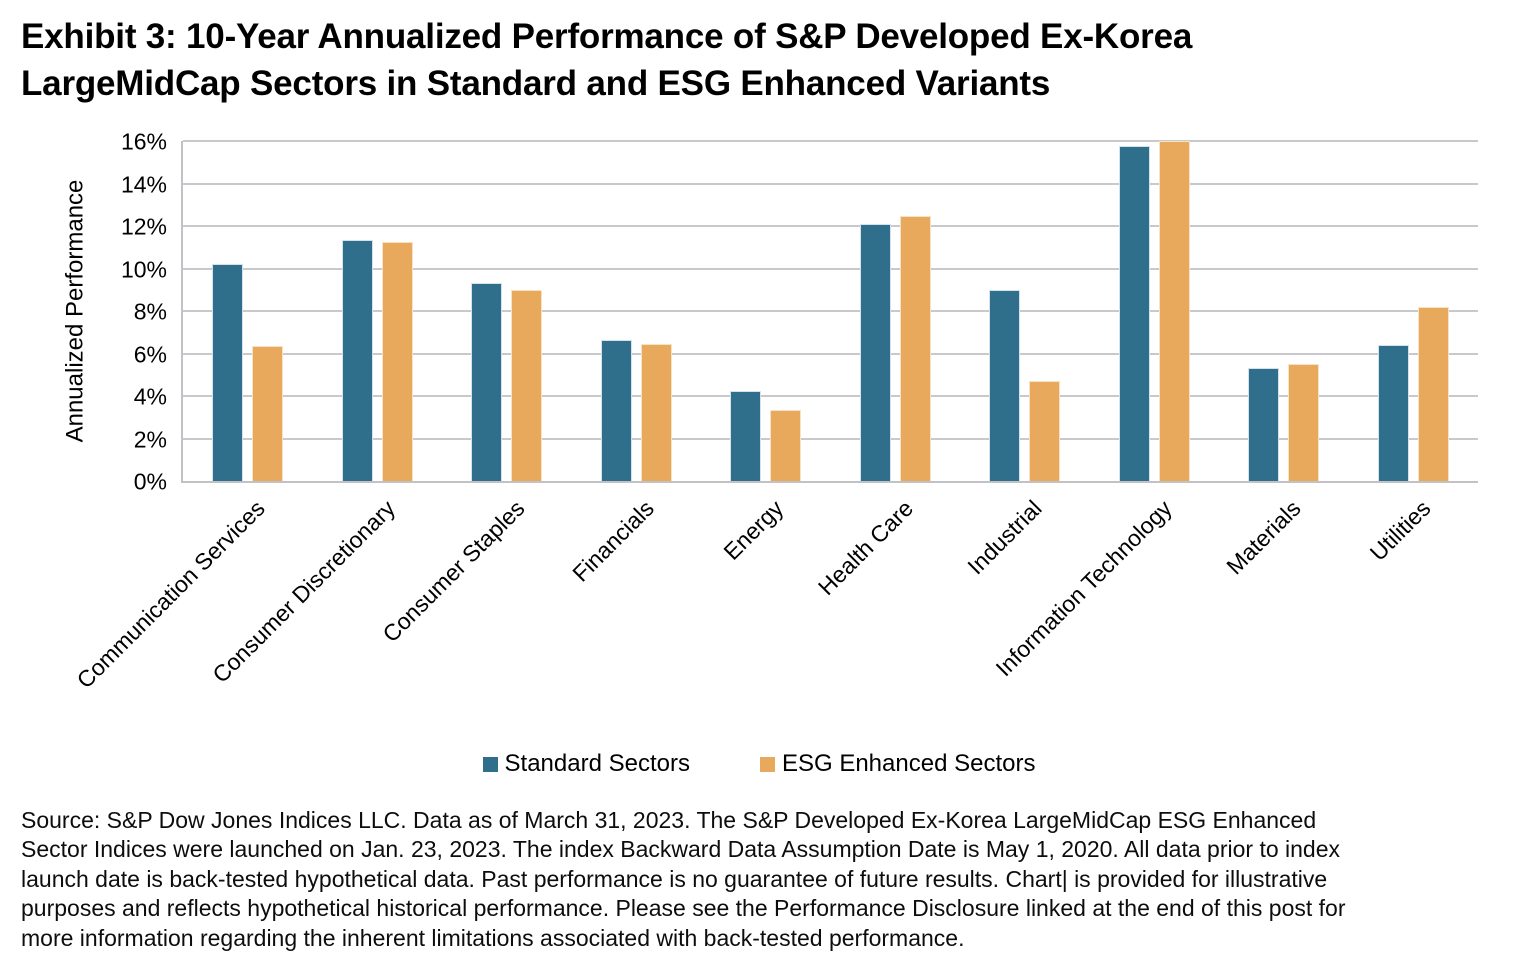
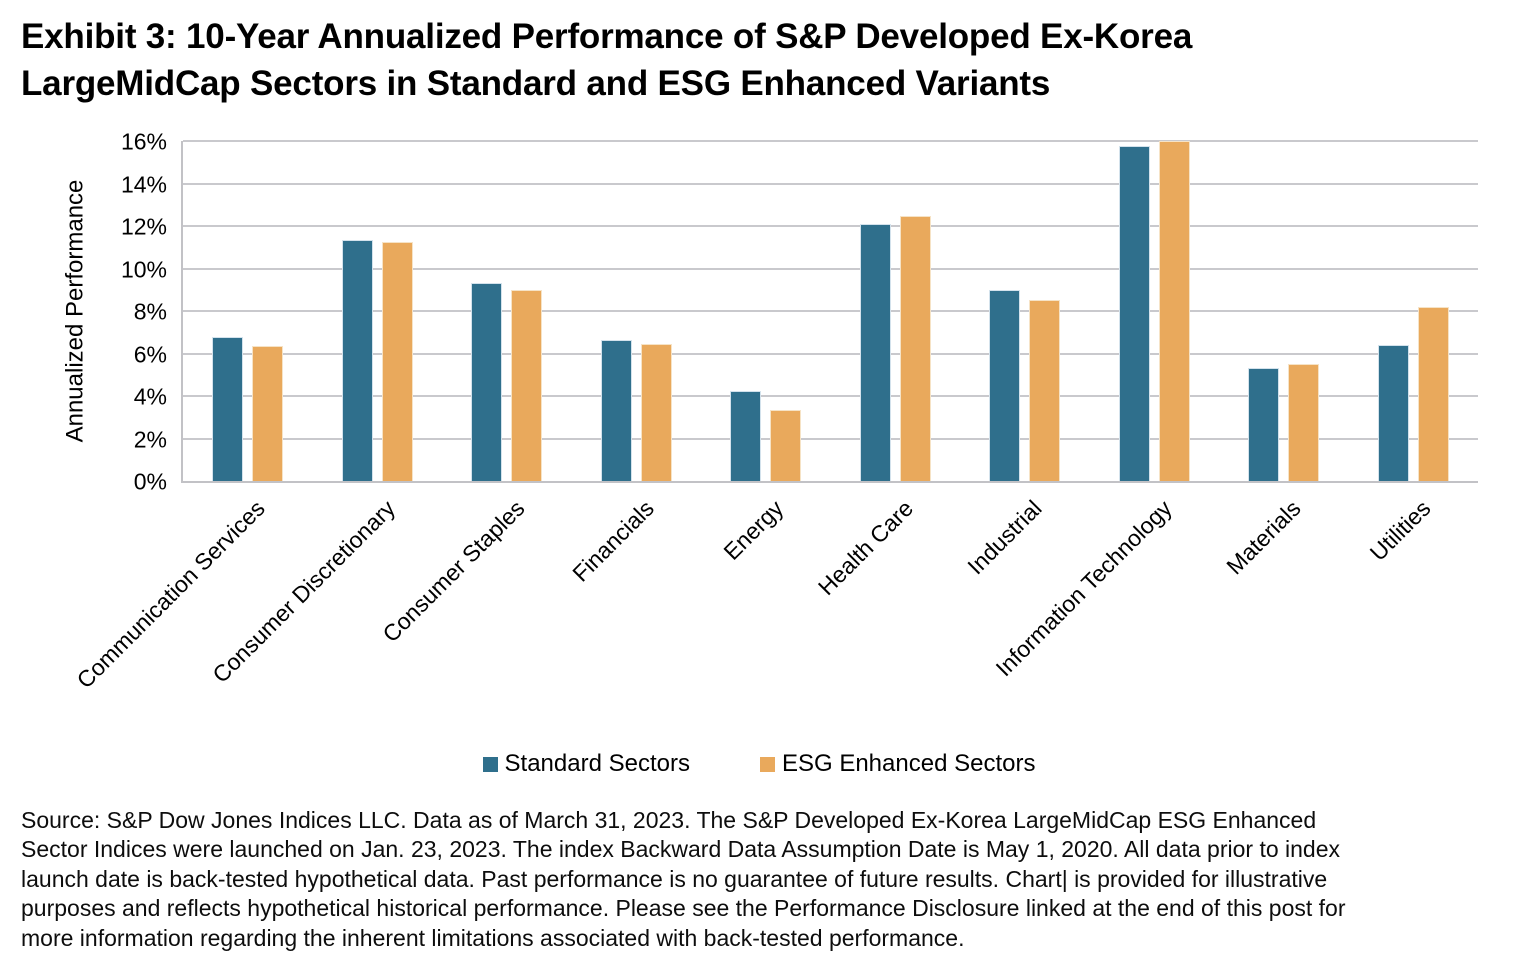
Standard Sectors/Communication Services: 10.2% -> 6.8%
ESG Enhanced Sectors/Industrial: 4.7% -> 8.5%
